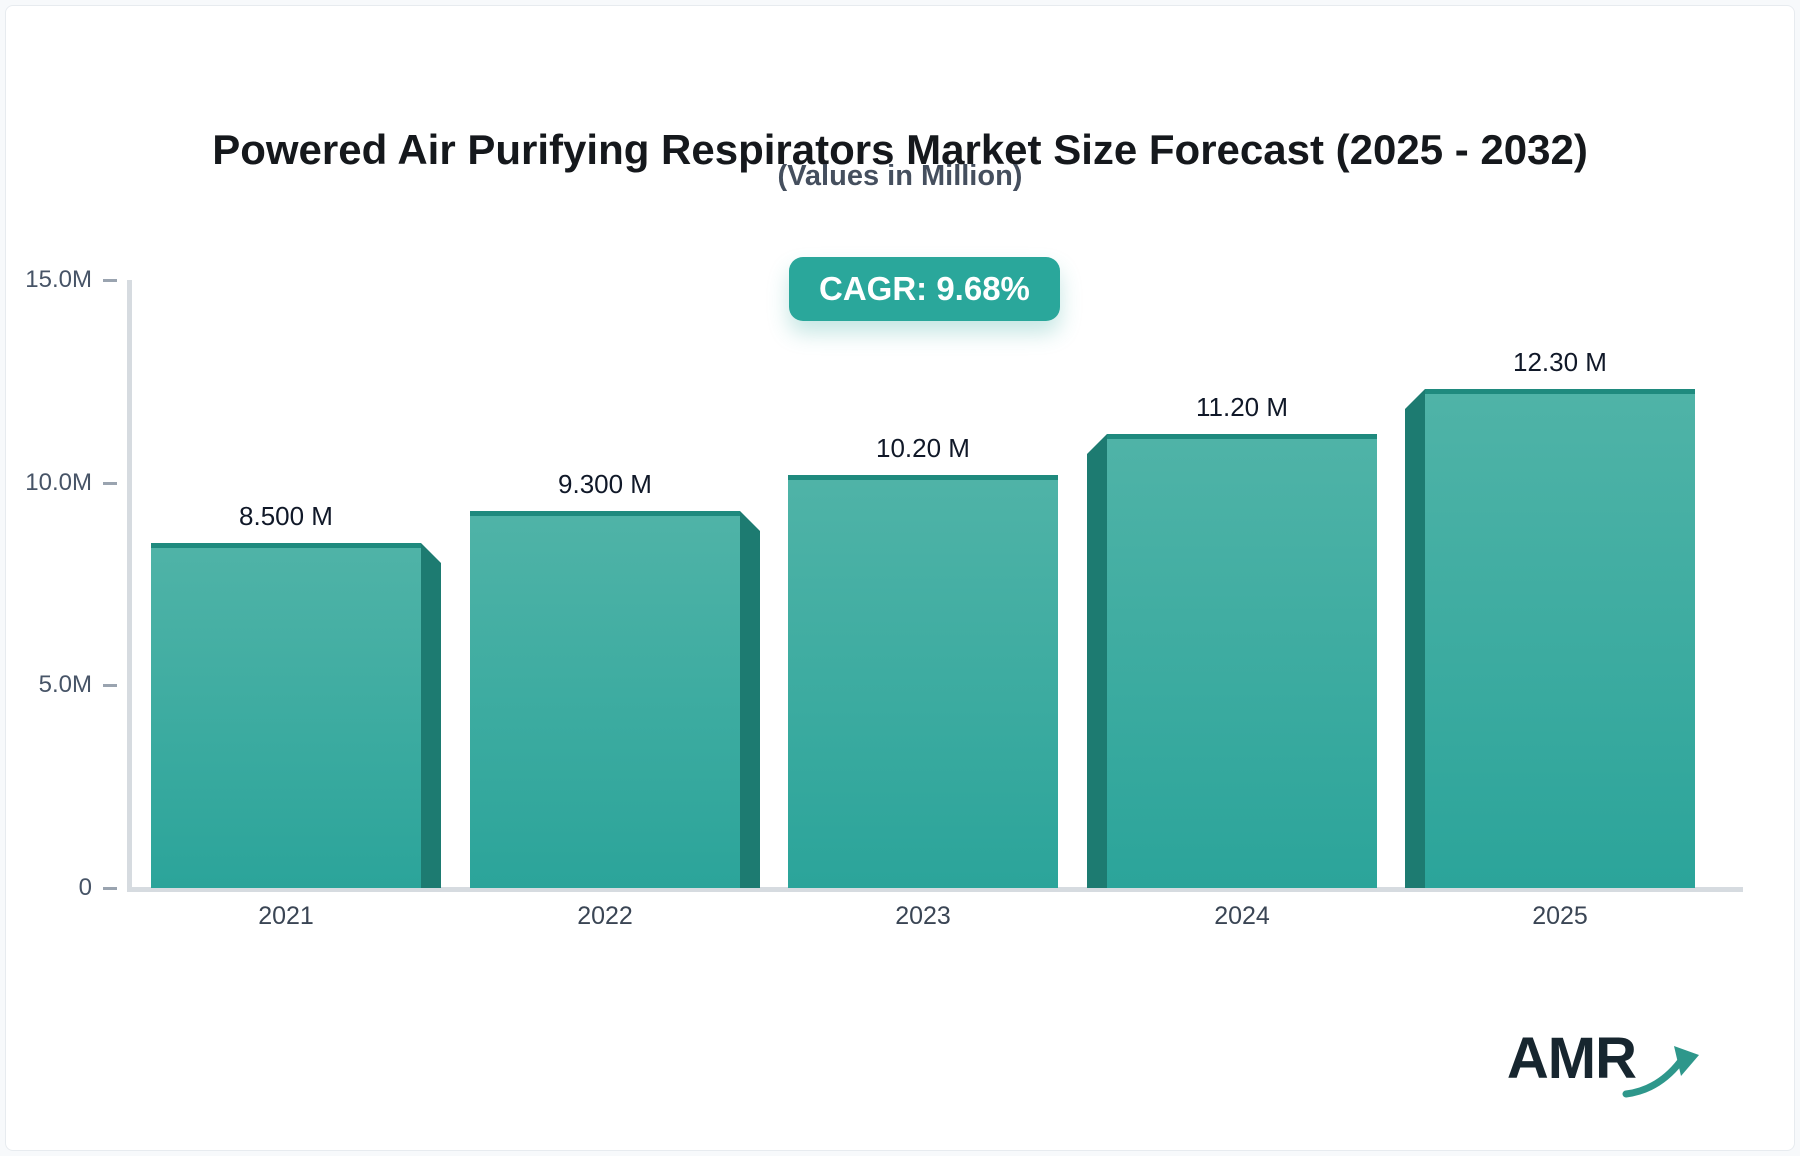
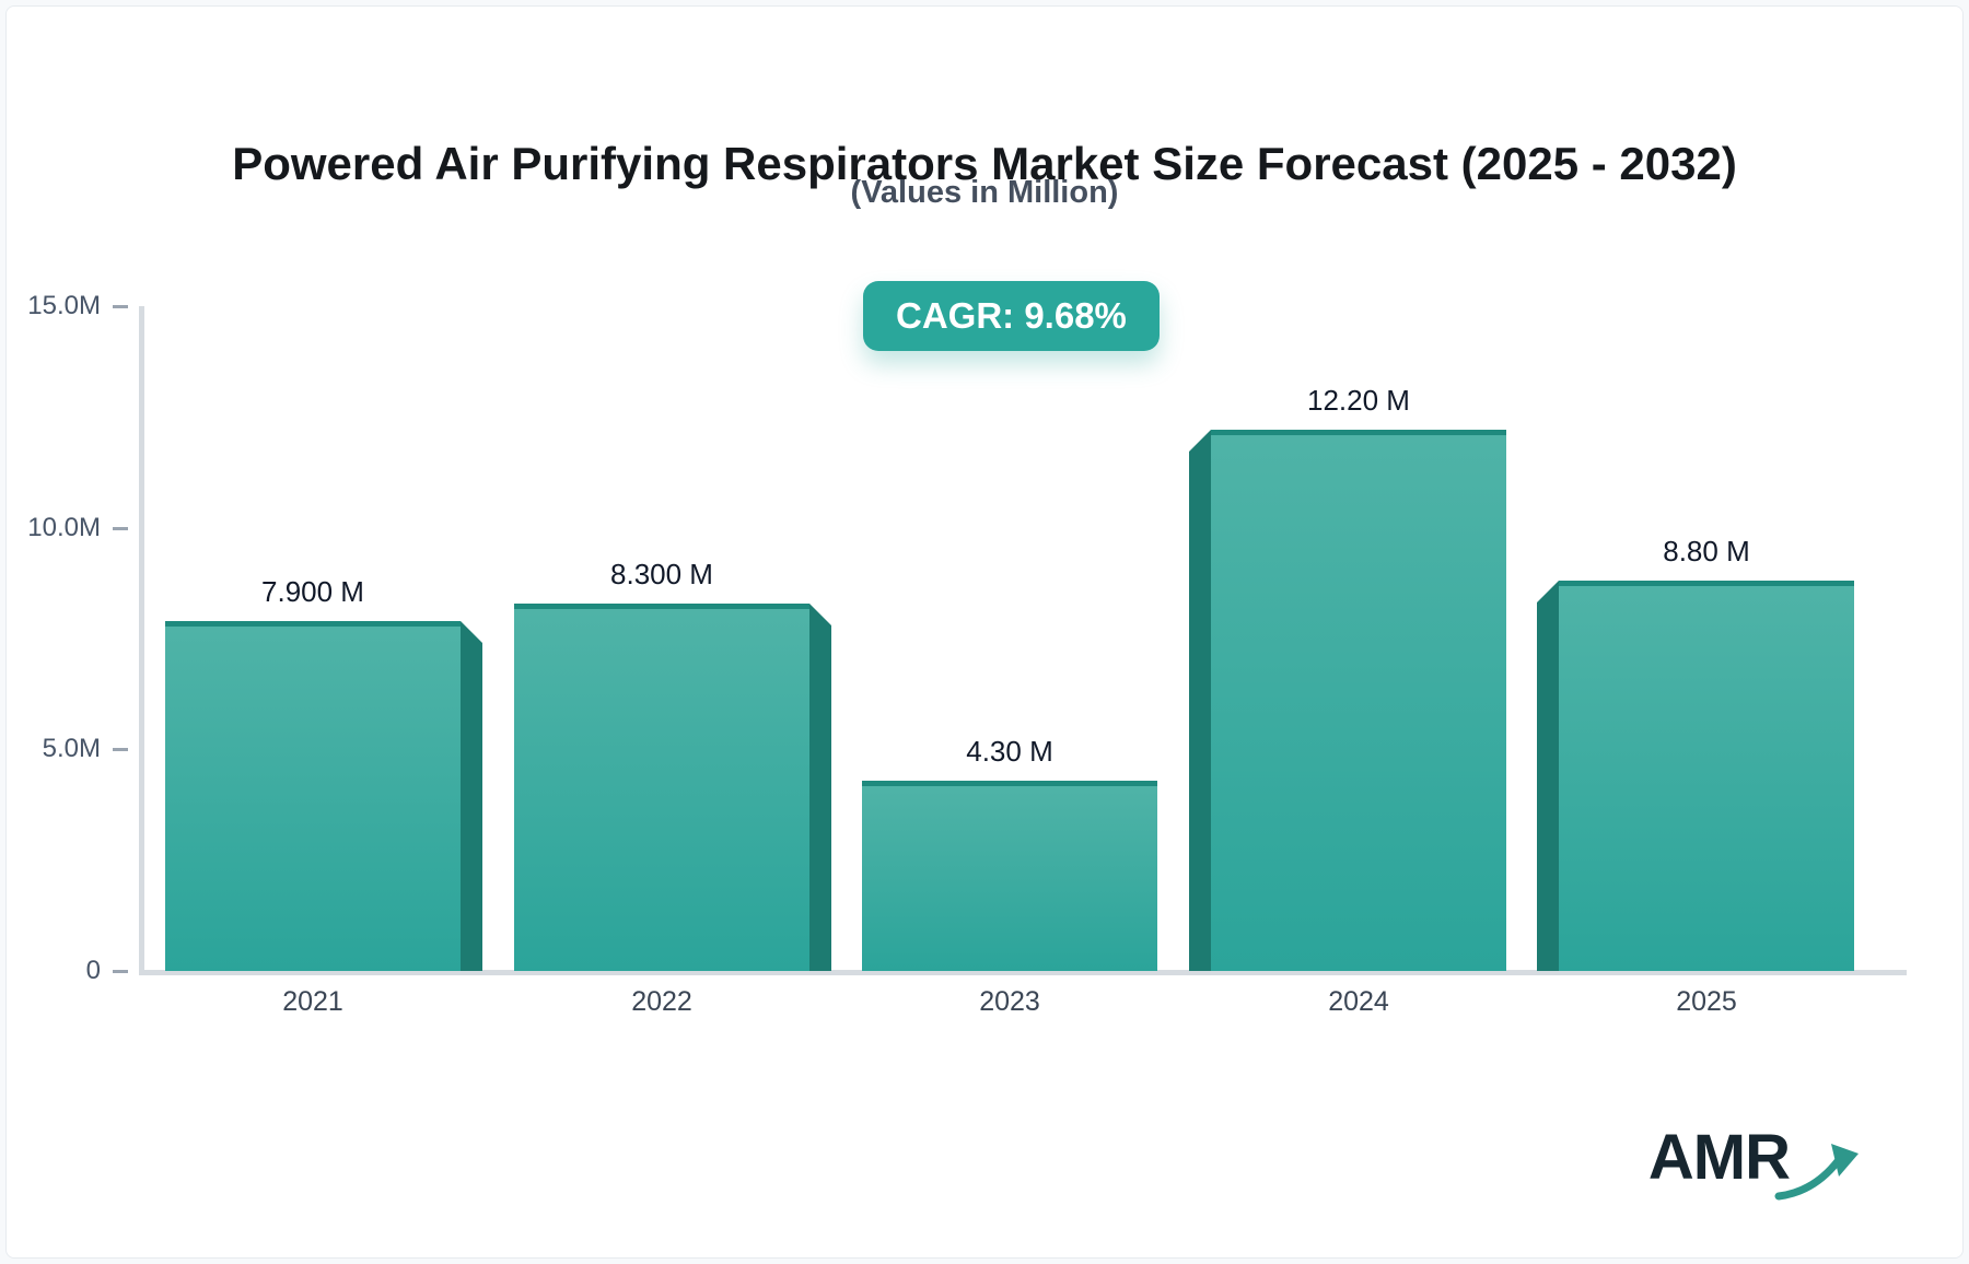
2021: 8.500 -> 7.900
2022: 9.300 -> 8.300
2023: 10.20 -> 4.30
2024: 11.20 -> 12.20
2025: 12.30 -> 8.80
